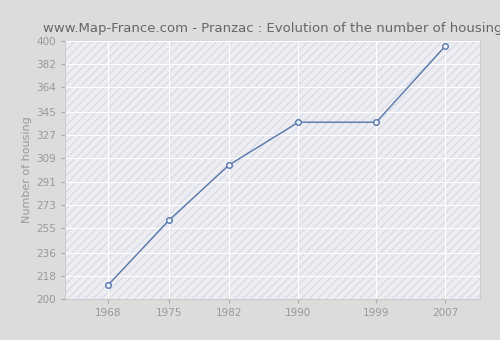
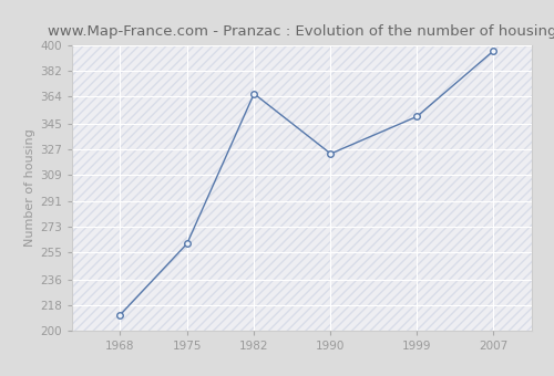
1982: 304 -> 366
1990: 337 -> 324
1999: 337 -> 350
